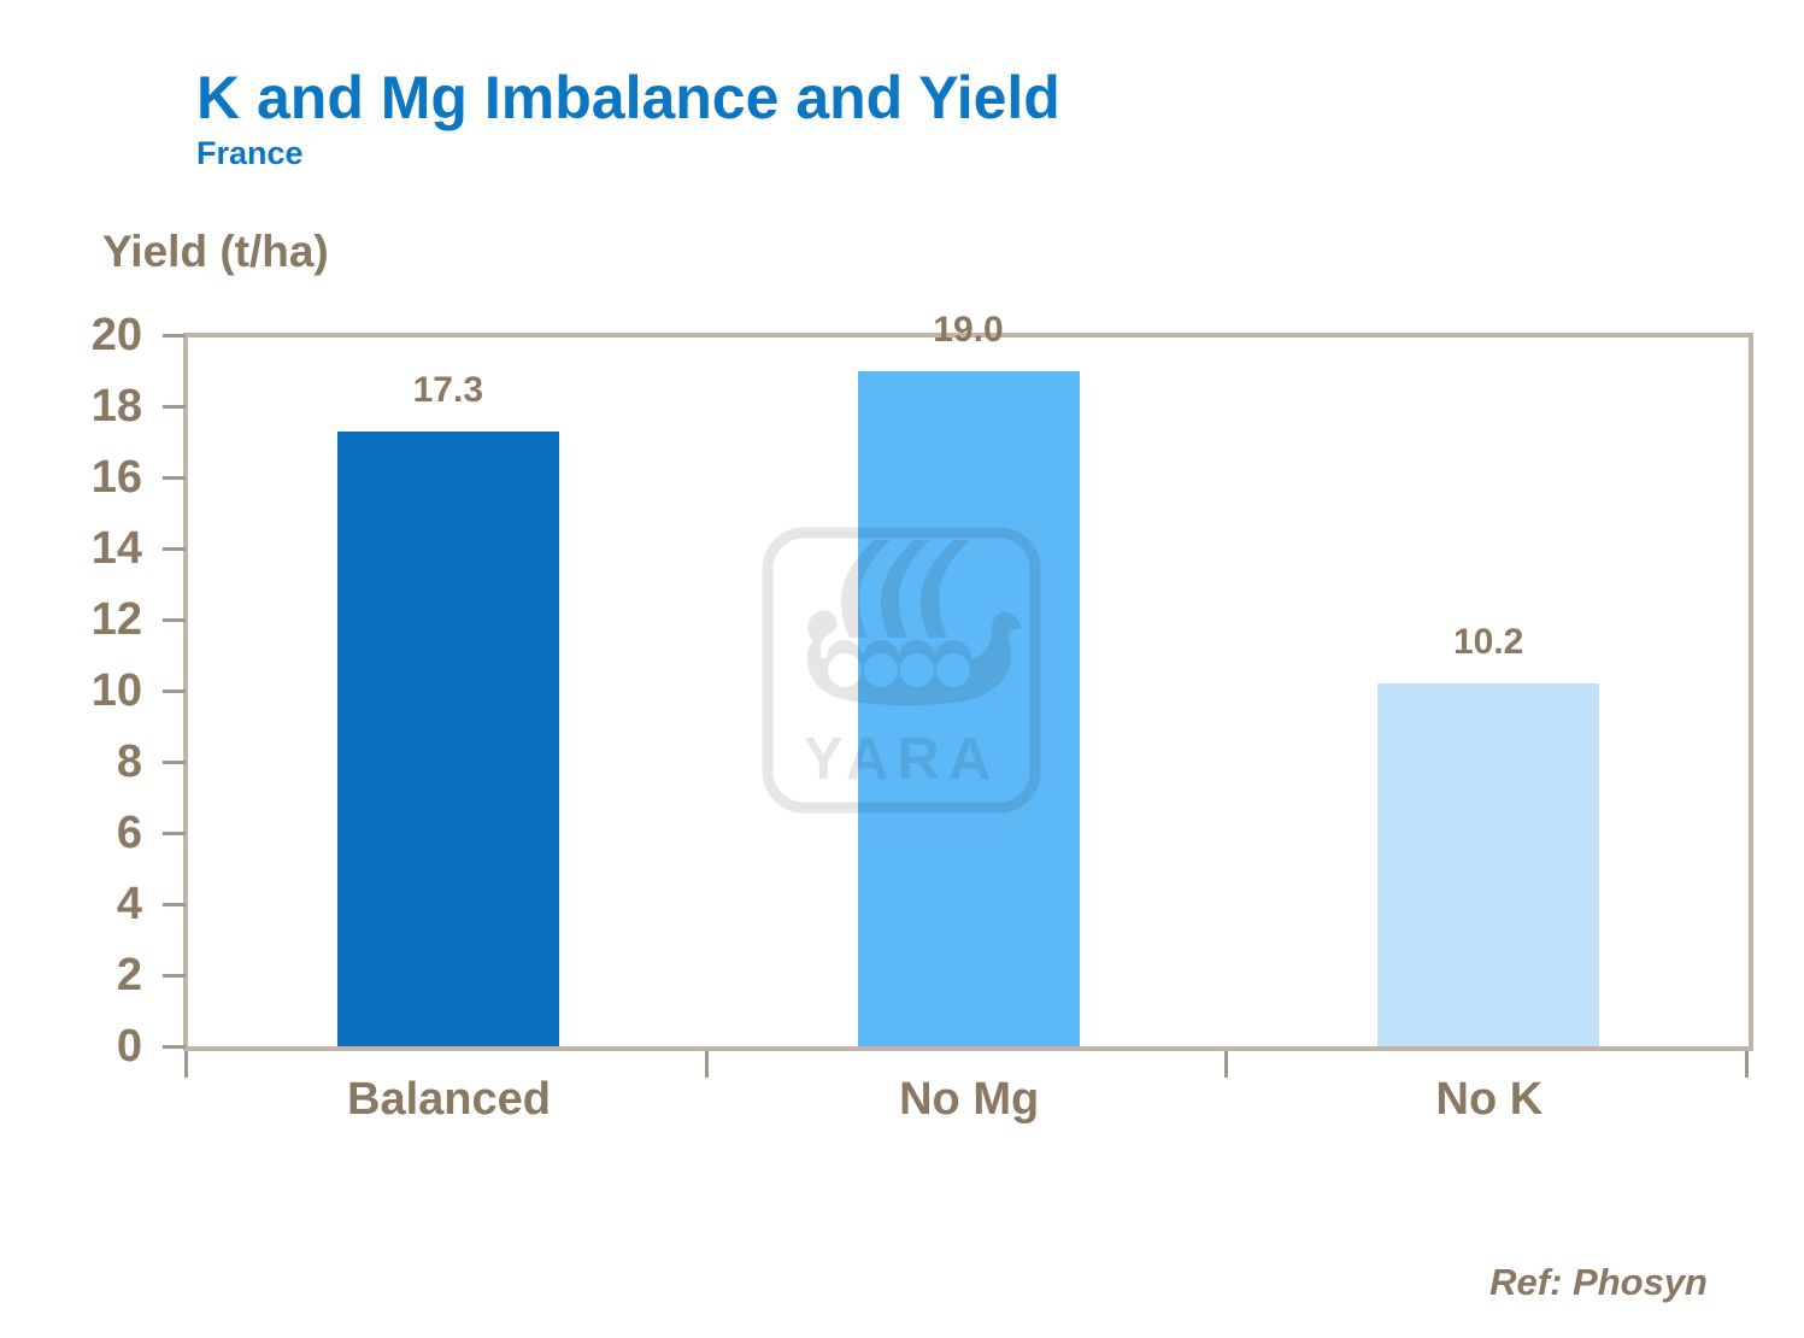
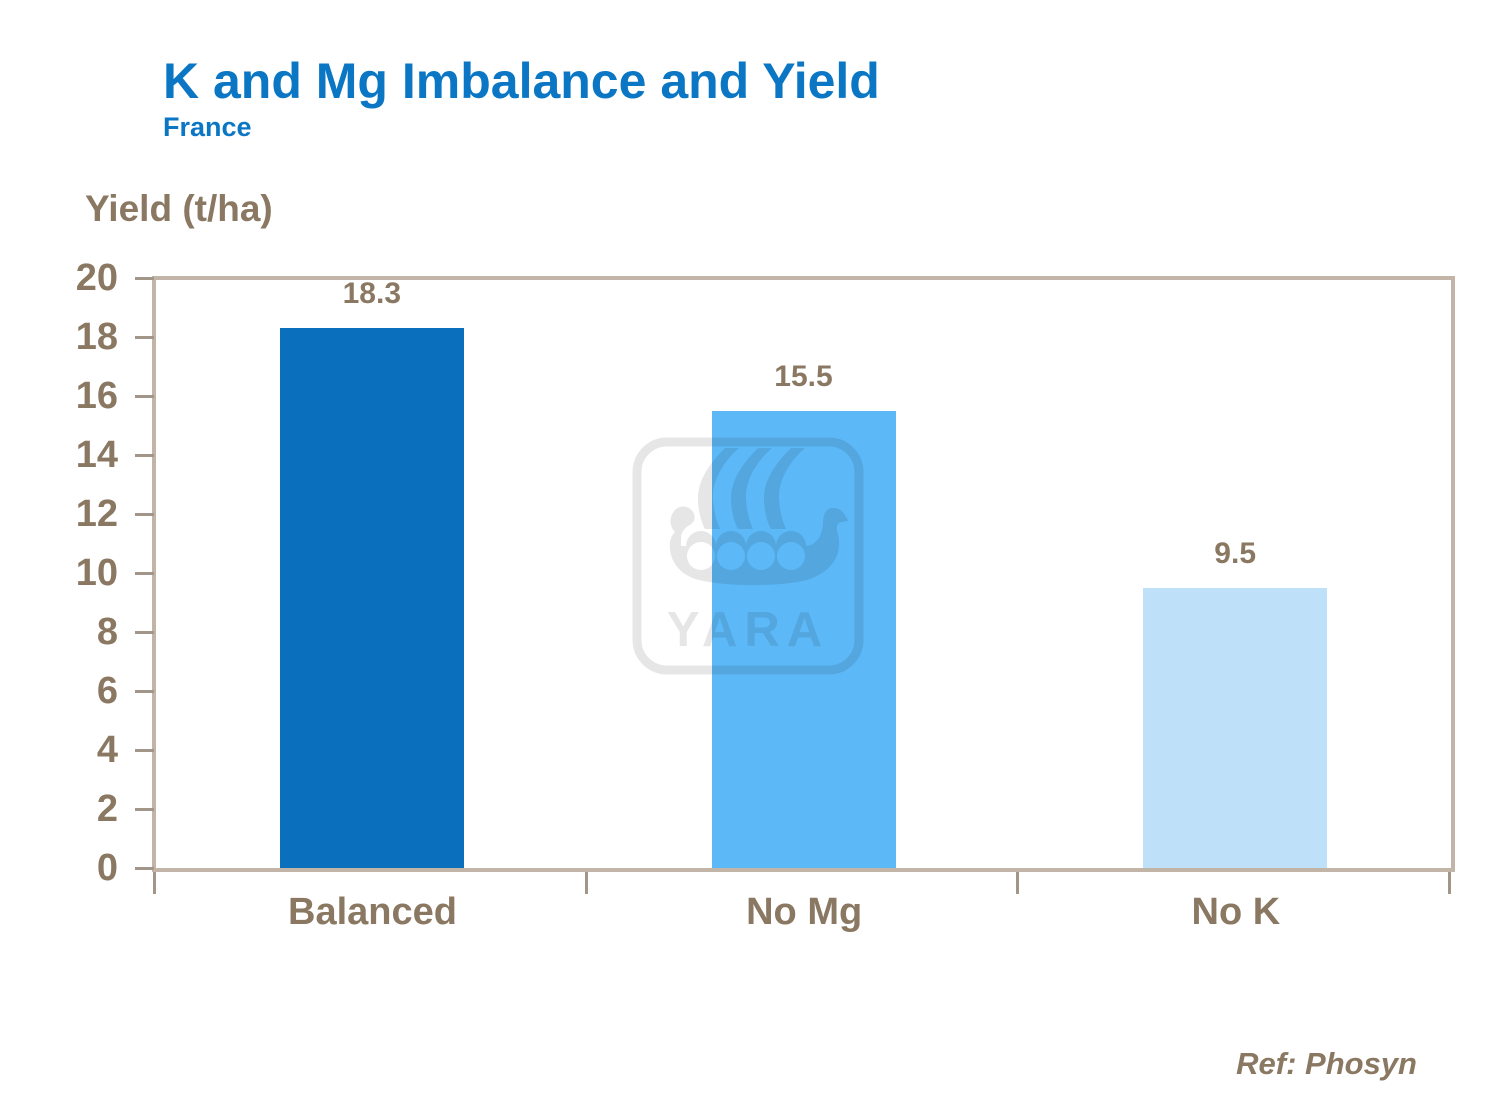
Balanced: 17.3 -> 18.3
No Mg: 19.0 -> 15.5
No K: 10.2 -> 9.5
